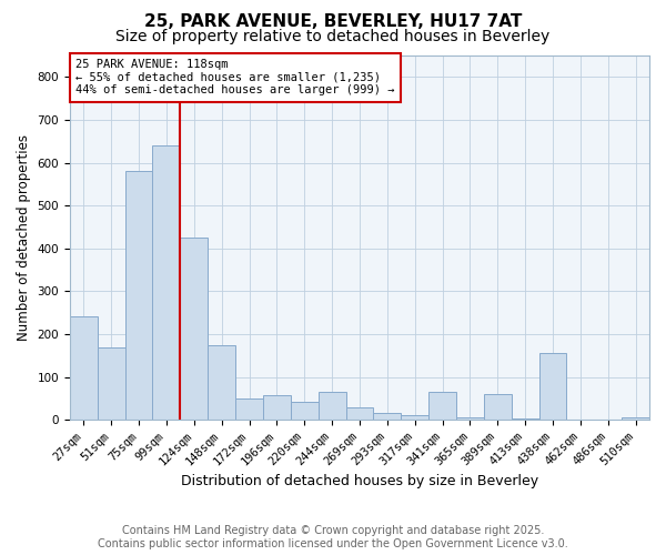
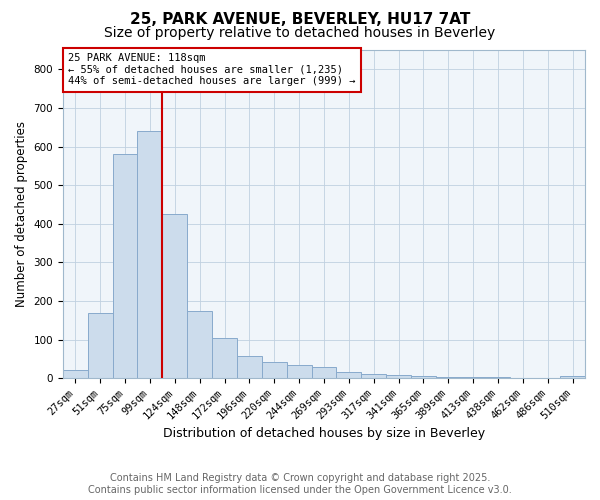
27sqm: 240 -> 20
172sqm: 50 -> 105
244sqm: 65 -> 33
341sqm: 65 -> 8
389sqm: 60 -> 4
438sqm: 155 -> 2
